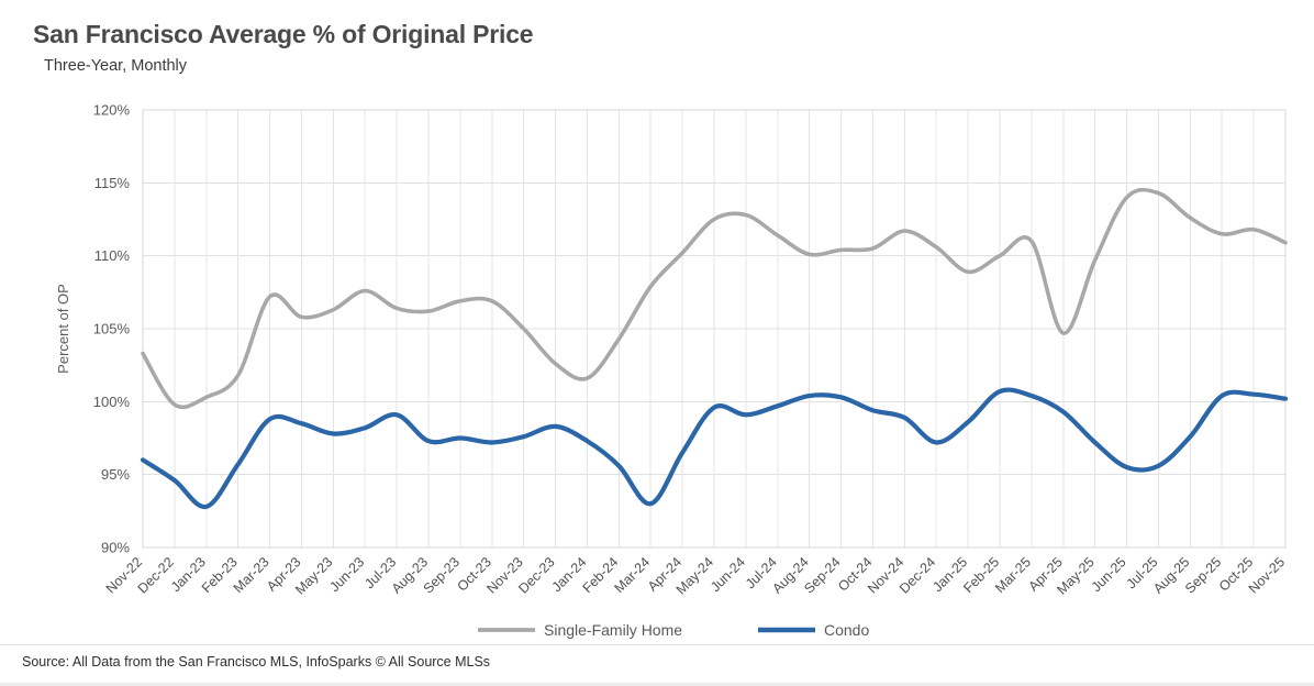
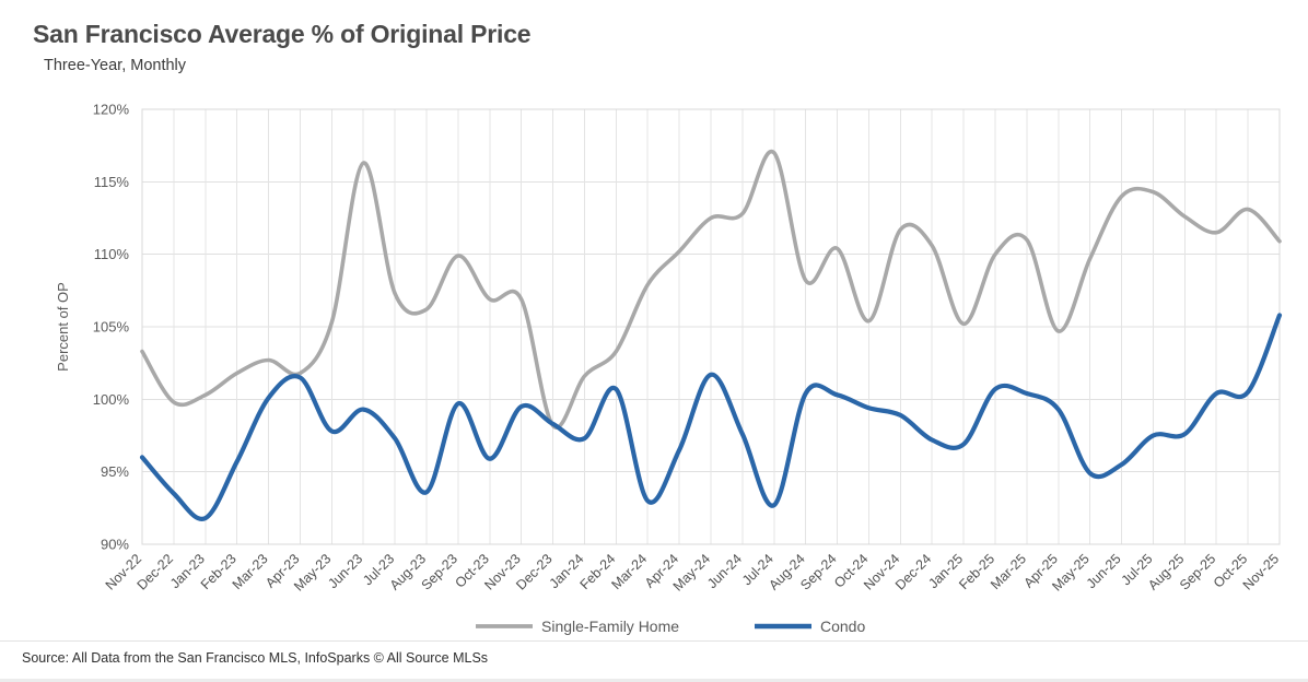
Condo/Dec-22: 94.6% -> 93.5%
Condo/Jan-23: 92.8% -> 91.8%
Single-Family Home/Mar-23: 107.2% -> 102.7%
Condo/Mar-23: 98.8% -> 100.1%
Single-Family Home/Apr-23: 105.8% -> 101.8%
Condo/Apr-23: 98.5% -> 101.5%
Single-Family Home/May-23: 106.3% -> 105.3%
Single-Family Home/Jun-23: 107.6% -> 116.3%
Condo/Jun-23: 98.2% -> 99.3%
Single-Family Home/Jul-23: 106.4% -> 107.3%
Condo/Jul-23: 99.1% -> 97.3%
Condo/Aug-23: 97.3% -> 93.6%
Single-Family Home/Sep-23: 106.9% -> 109.9%
Condo/Sep-23: 97.5% -> 99.7%
Condo/Oct-23: 97.2% -> 95.9%
Single-Family Home/Nov-23: 105.0% -> 106.9%
Condo/Nov-23: 97.6% -> 99.5%
Single-Family Home/Dec-23: 102.6% -> 98.2%
Single-Family Home/Feb-24: 104.3% -> 103.3%
Condo/Feb-24: 95.6% -> 100.7%
Condo/May-24: 99.6% -> 101.7%
Condo/Jun-24: 99.1% -> 97.6%
Single-Family Home/Jul-24: 111.4% -> 117.0%
Condo/Jul-24: 99.7% -> 92.7%
Single-Family Home/Aug-24: 110.1% -> 108.2%
Single-Family Home/Oct-24: 110.5% -> 105.4%
Single-Family Home/Jan-25: 108.9% -> 105.2%
Condo/Jan-25: 98.6% -> 96.9%
Condo/May-25: 97.2% -> 94.9%
Condo/Jul-25: 95.6% -> 97.5%
Single-Family Home/Oct-25: 111.8% -> 113.1%
Condo/Nov-25: 100.2% -> 105.8%
